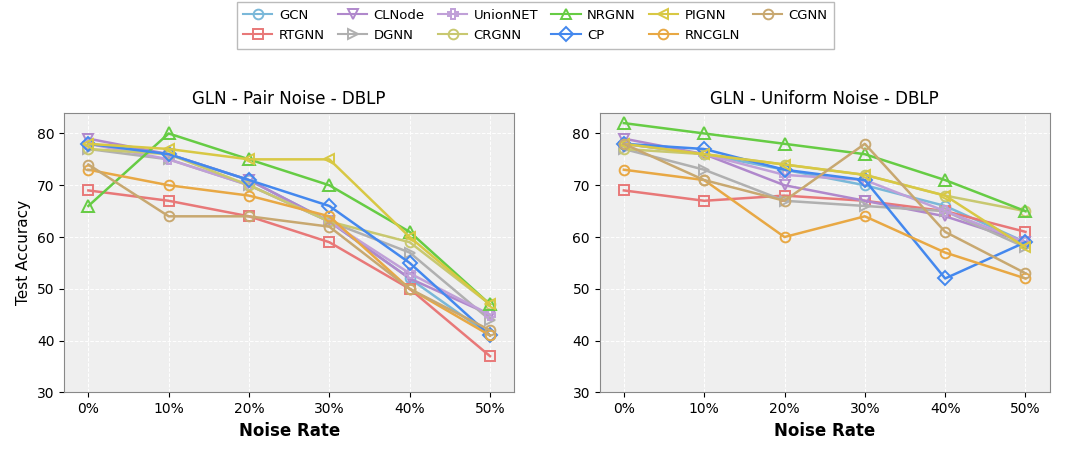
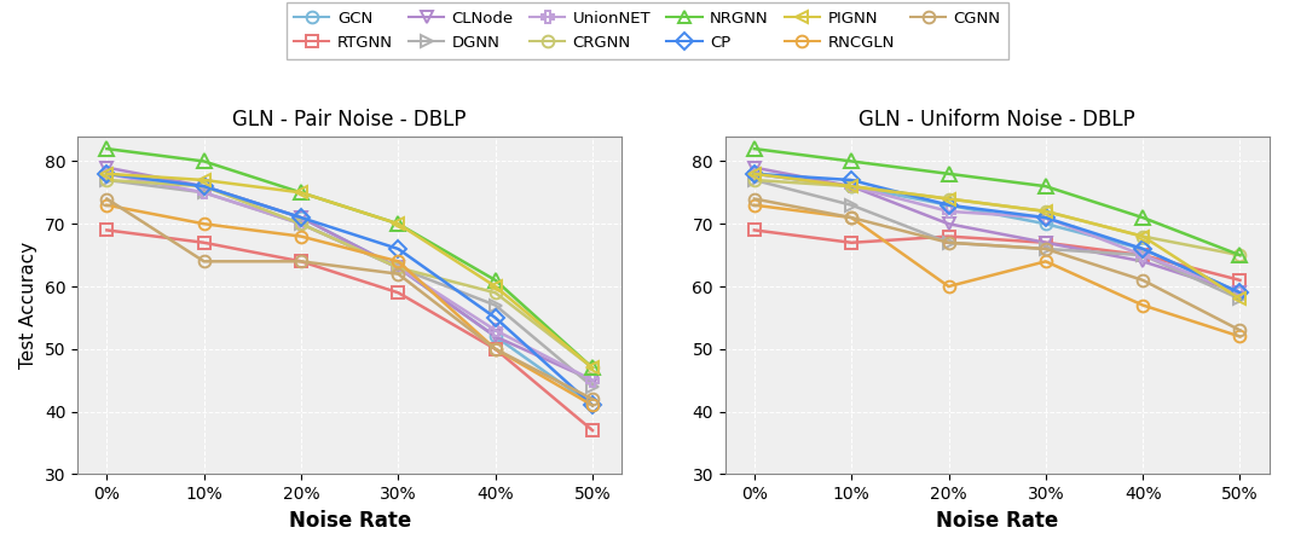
GLN - Pair Noise - DBLP/NRGNN/0%: 66 -> 82
GLN - Pair Noise - DBLP/PIGNN/30%: 75 -> 70
GLN - Uniform Noise - DBLP/CGNN/0%: 78 -> 74
GLN - Uniform Noise - DBLP/CGNN/30%: 78 -> 66
GLN - Uniform Noise - DBLP/CP/40%: 52 -> 66
